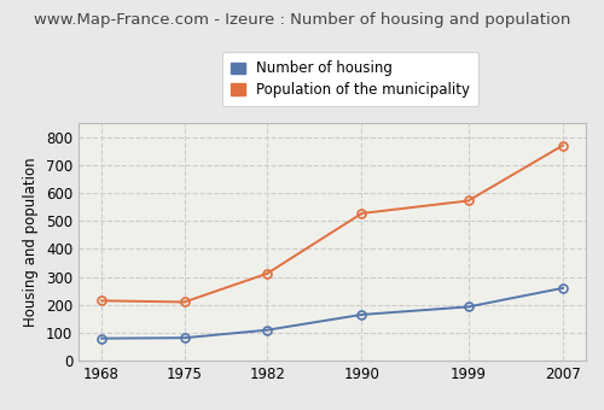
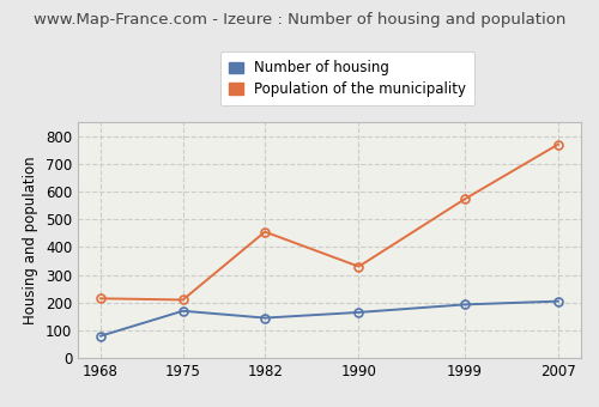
Number of housing/1975: 82 -> 170
Number of housing/1982: 110 -> 145
Population of the municipality/1982: 312 -> 455
Population of the municipality/1990: 527 -> 330
Number of housing/2007: 260 -> 205
